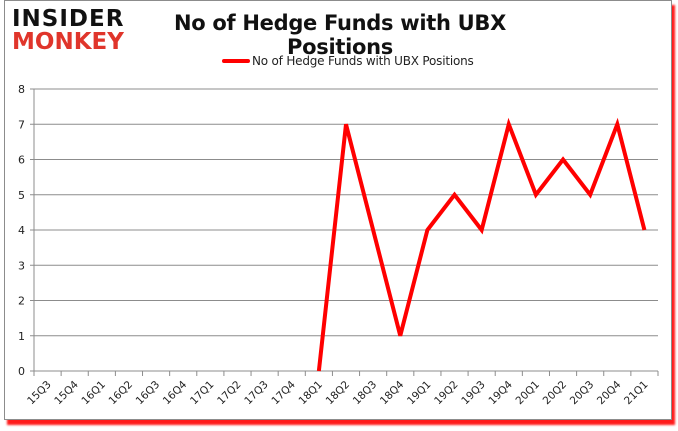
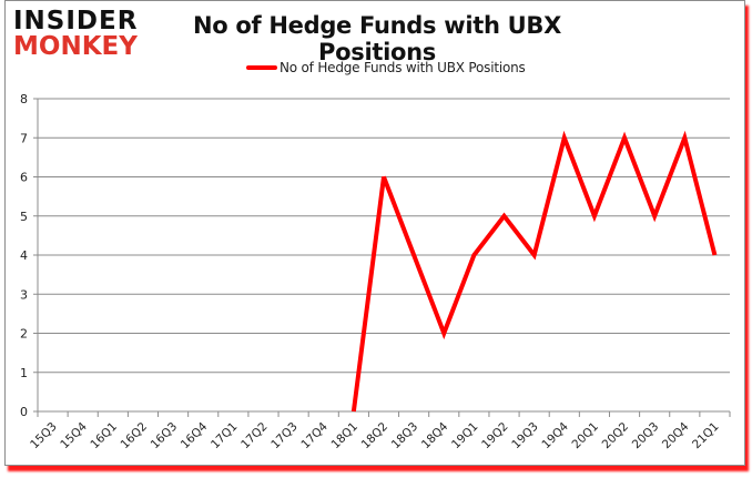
18Q2: 7 -> 6
18Q4: 1 -> 2
20Q2: 6 -> 7
